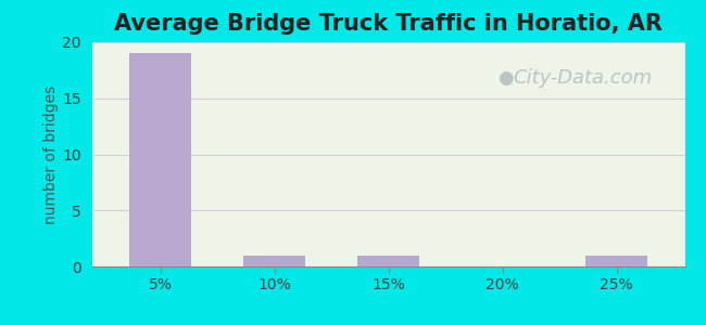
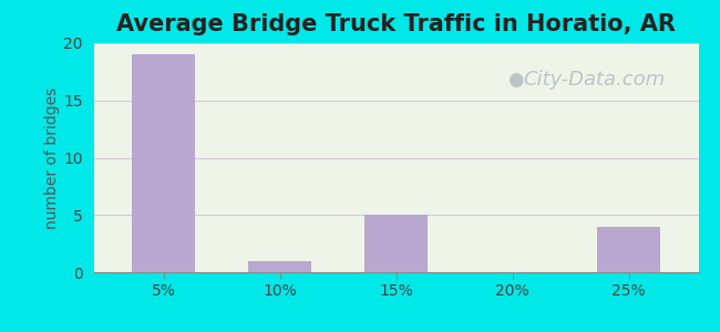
15%: 1 -> 5
25%: 1 -> 4
